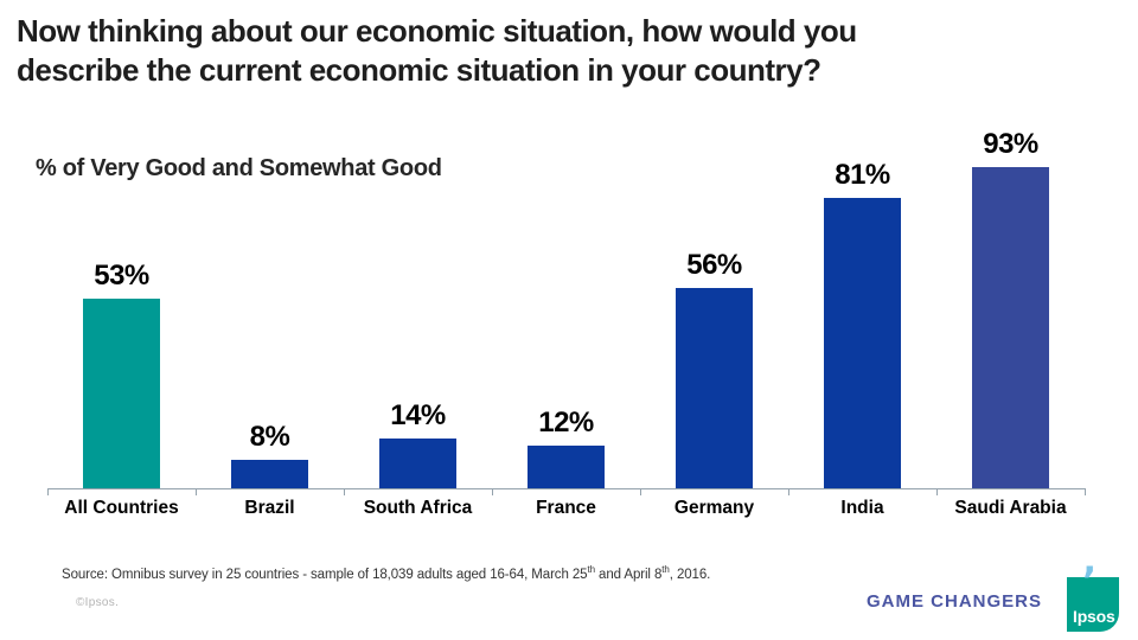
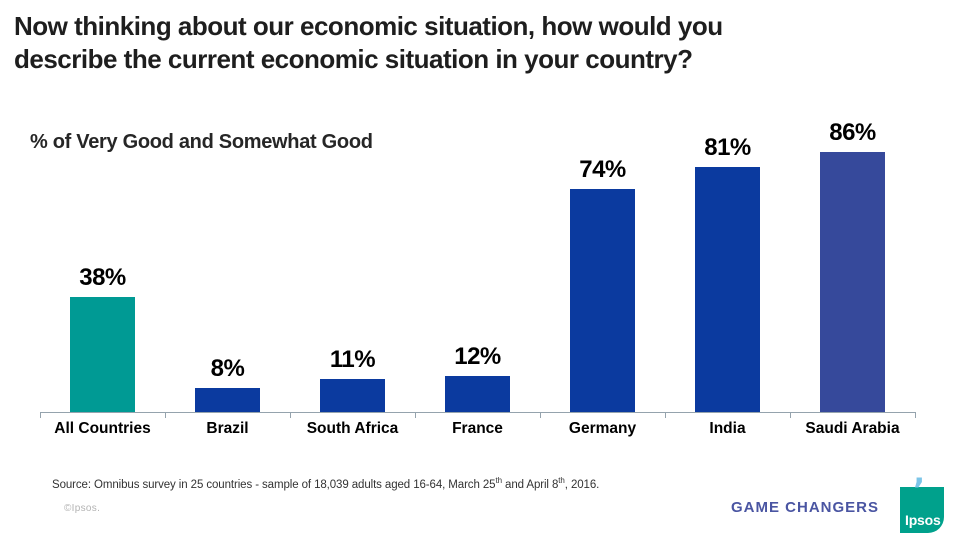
All Countries: 53% -> 38%
South Africa: 14% -> 11%
Germany: 56% -> 74%
Saudi Arabia: 93% -> 86%
